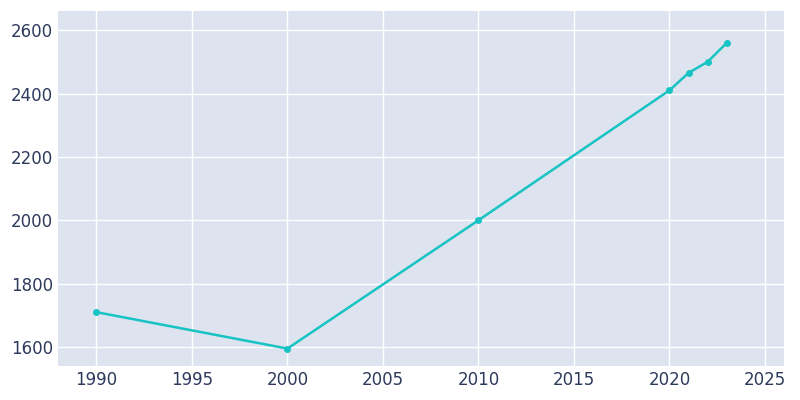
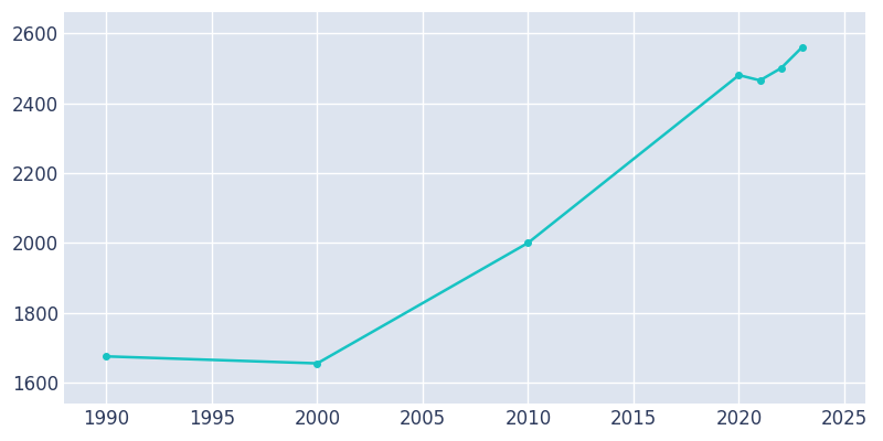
1990: 1710 -> 1675
2000: 1595 -> 1655
2020: 2410 -> 2480
